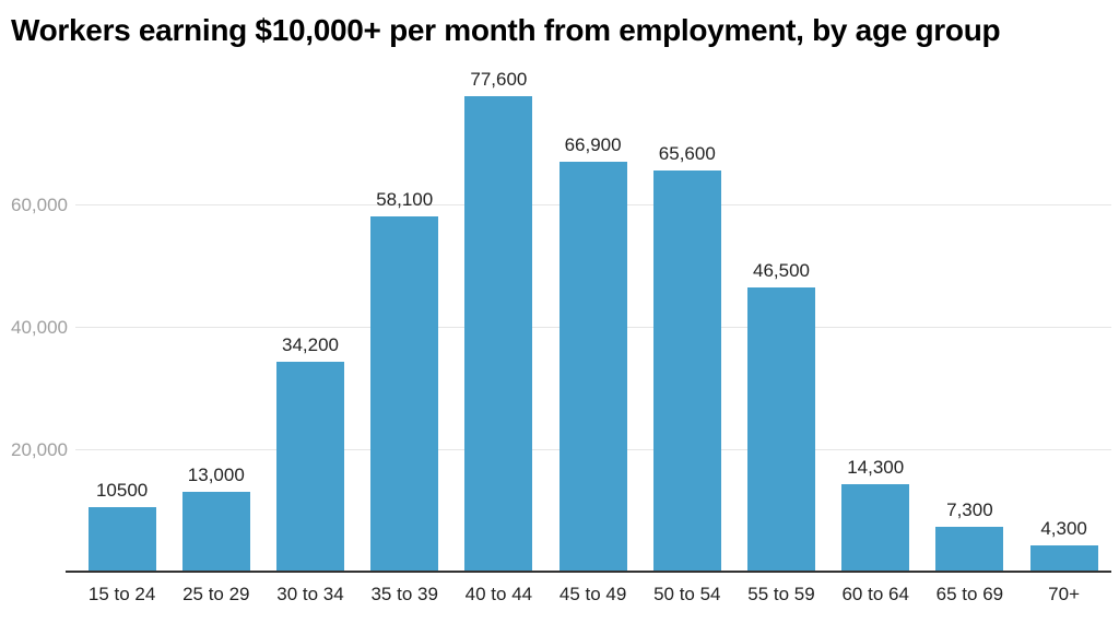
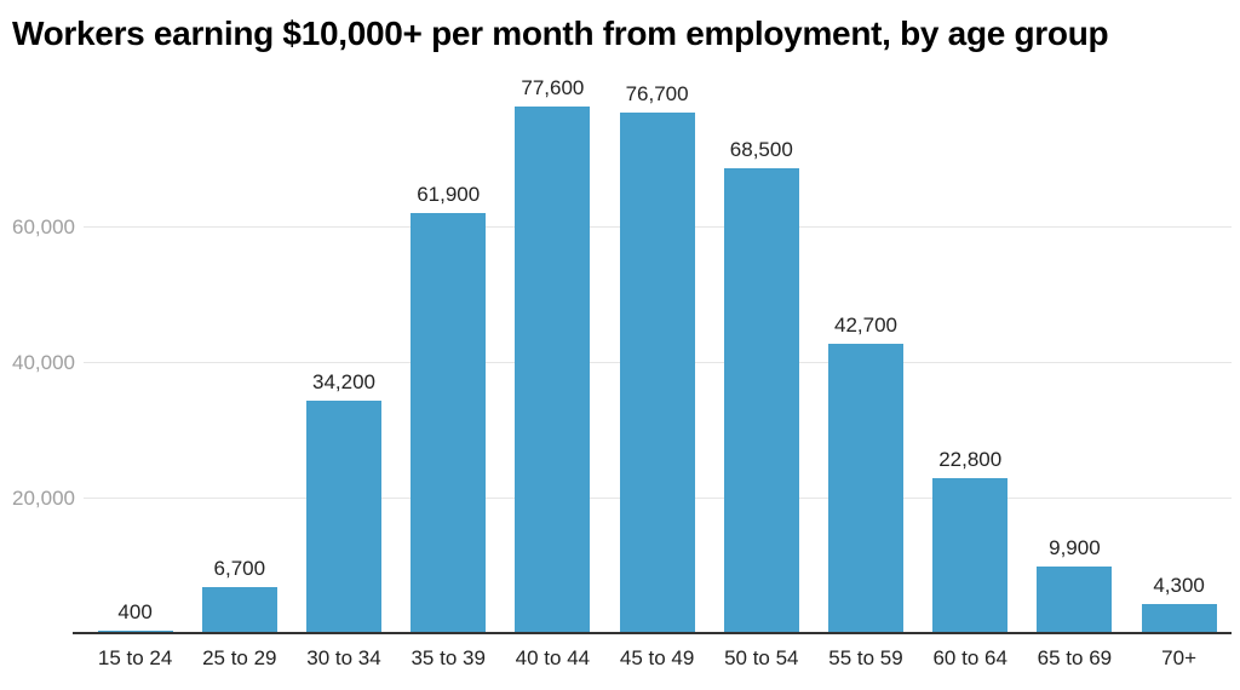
15 to 24: 10500 -> 400
25 to 29: 13,000 -> 6,700
35 to 39: 58,100 -> 61,900
45 to 49: 66,900 -> 76,700
50 to 54: 65,600 -> 68,500
55 to 59: 46,500 -> 42,700
60 to 64: 14,300 -> 22,800
65 to 69: 7,300 -> 9,900
